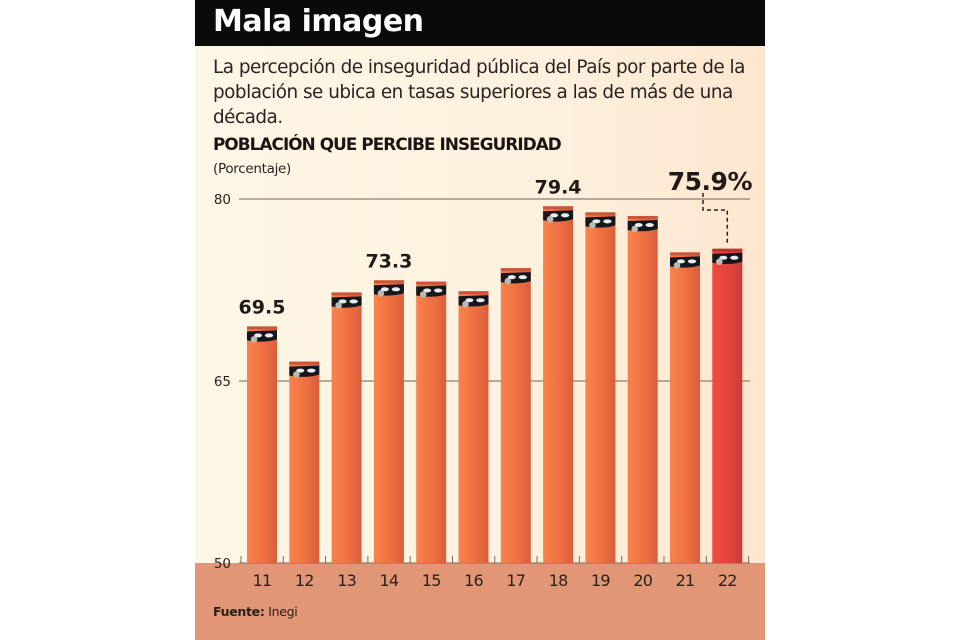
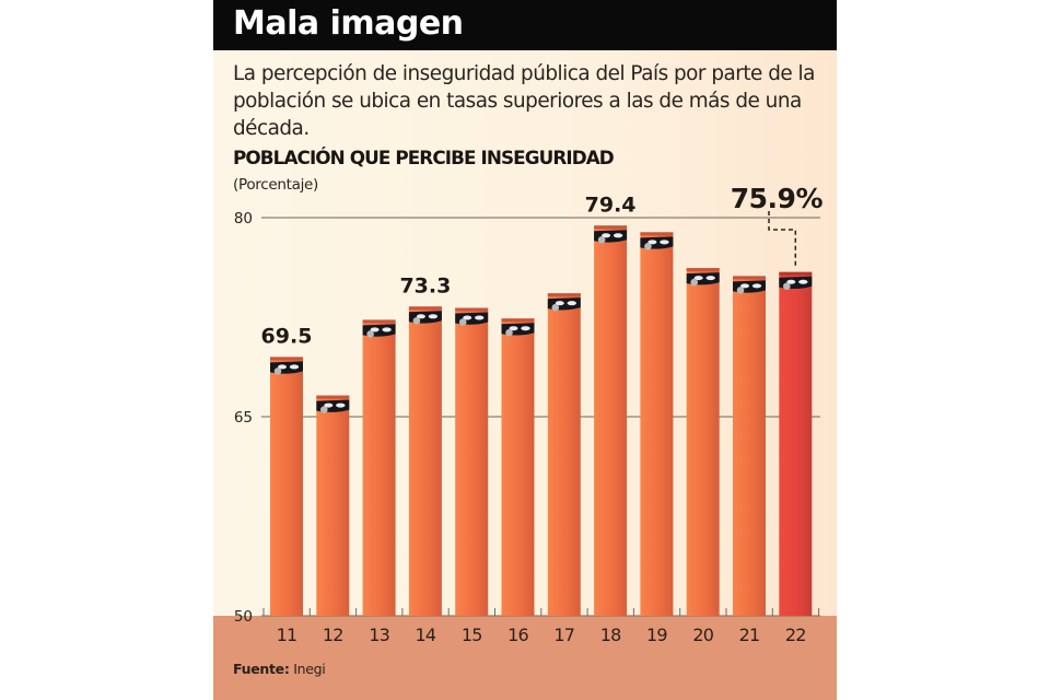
20: 78.6 -> 76.2
